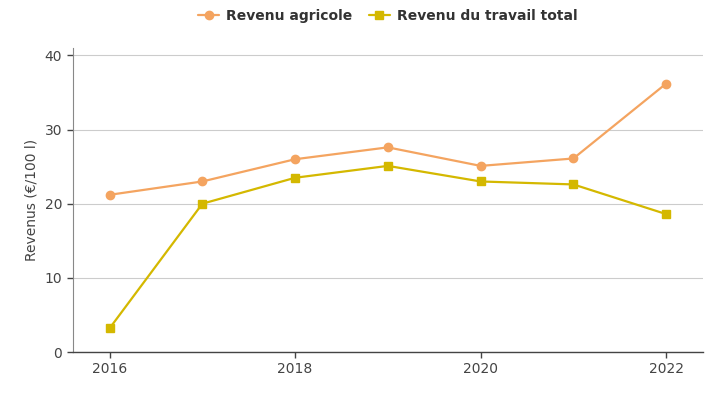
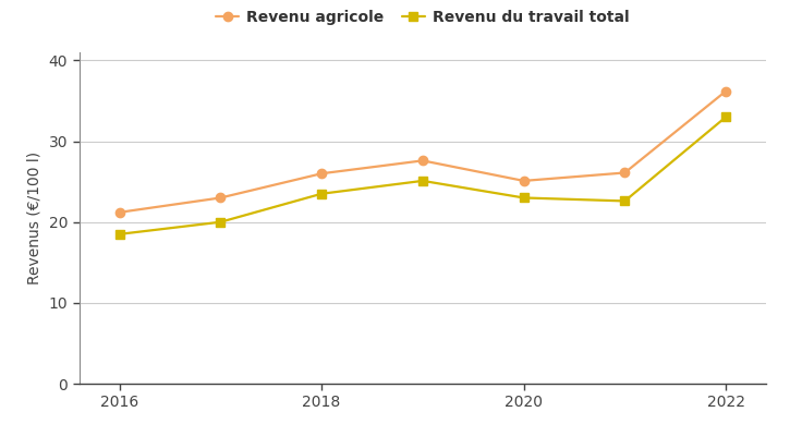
Revenu du travail total/2016: 3.2 -> 18.5
Revenu du travail total/2022: 18.6 -> 33.0
